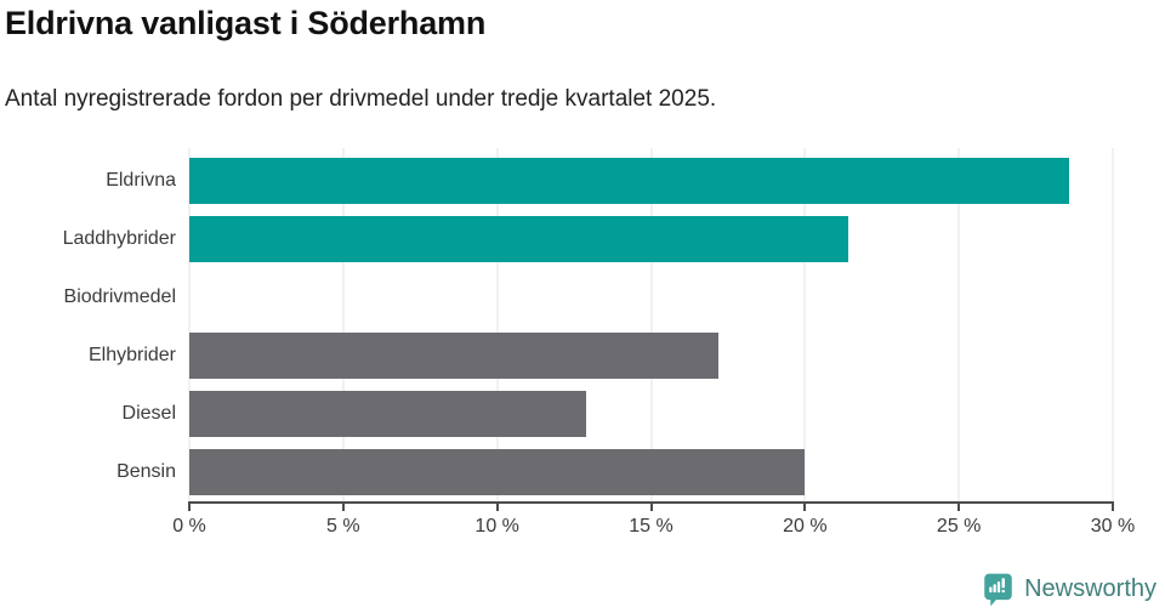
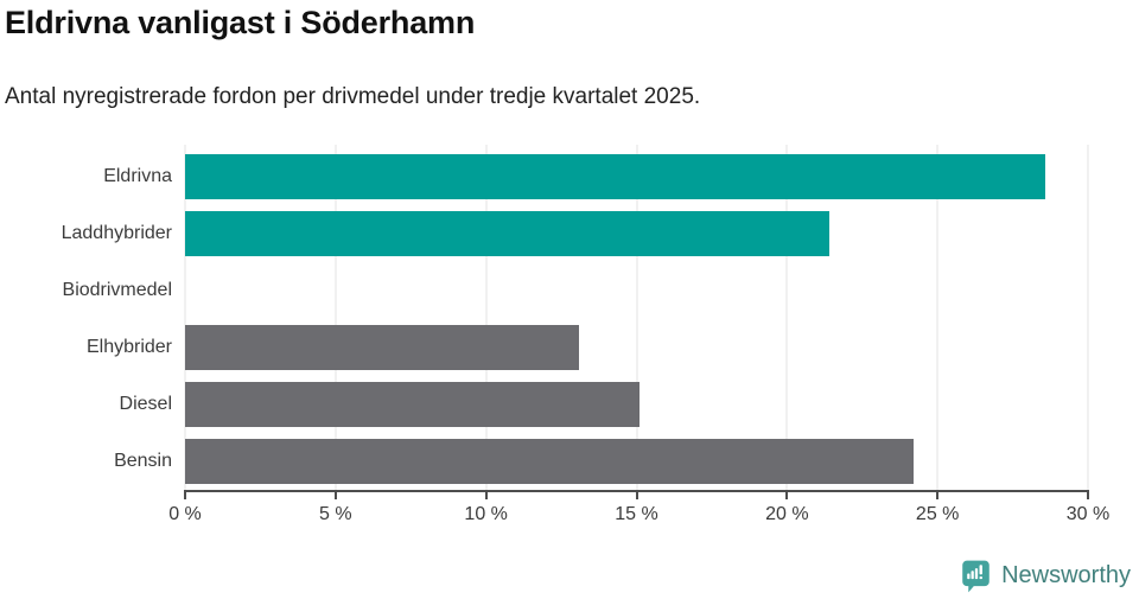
Elhybrider: 17.2% -> 13.1%
Diesel: 12.9% -> 15.1%
Bensin: 20.0% -> 24.2%
